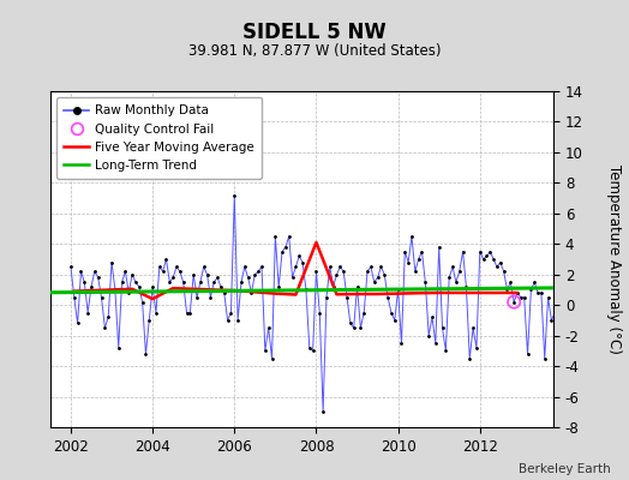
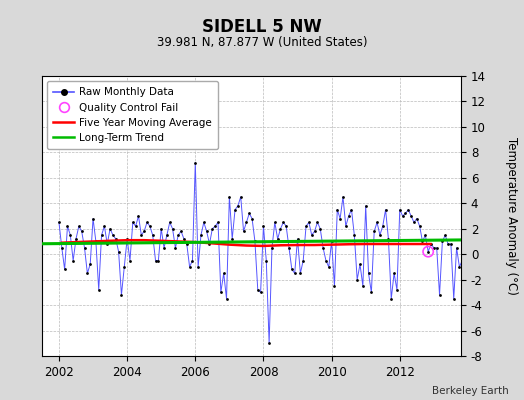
Five Year Moving Average/2004: 0.4 -> 1.1
Five Year Moving Average/2008: 4.1 -> 0.7
